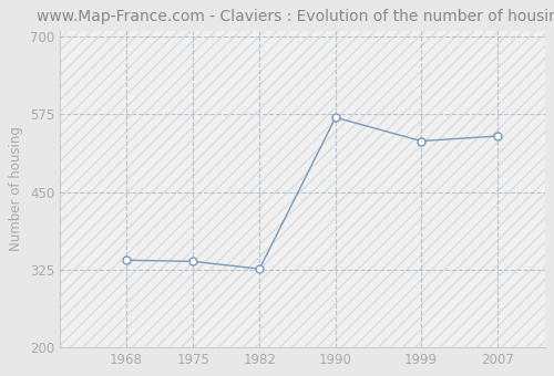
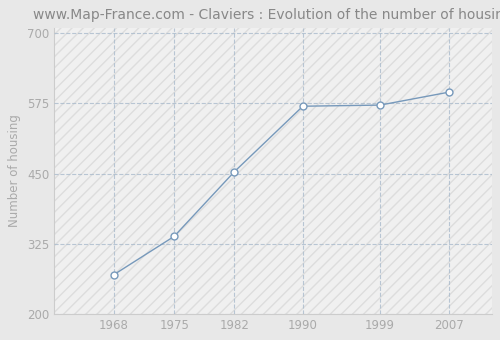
1968: 340 -> 270
1982: 326 -> 453
1999: 532 -> 572
2007: 540 -> 595
